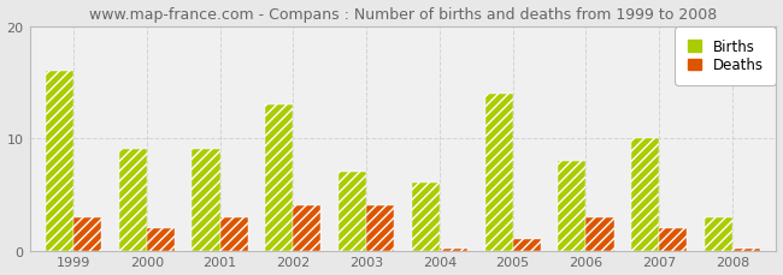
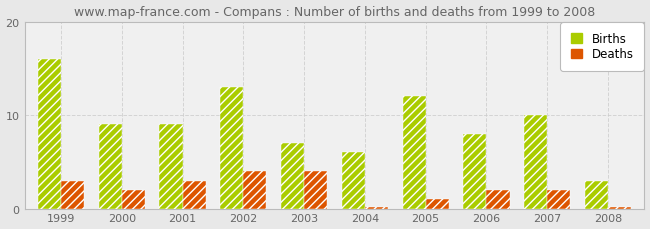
Births/2005: 14 -> 12
Deaths/2006: 3.0 -> 2.0
